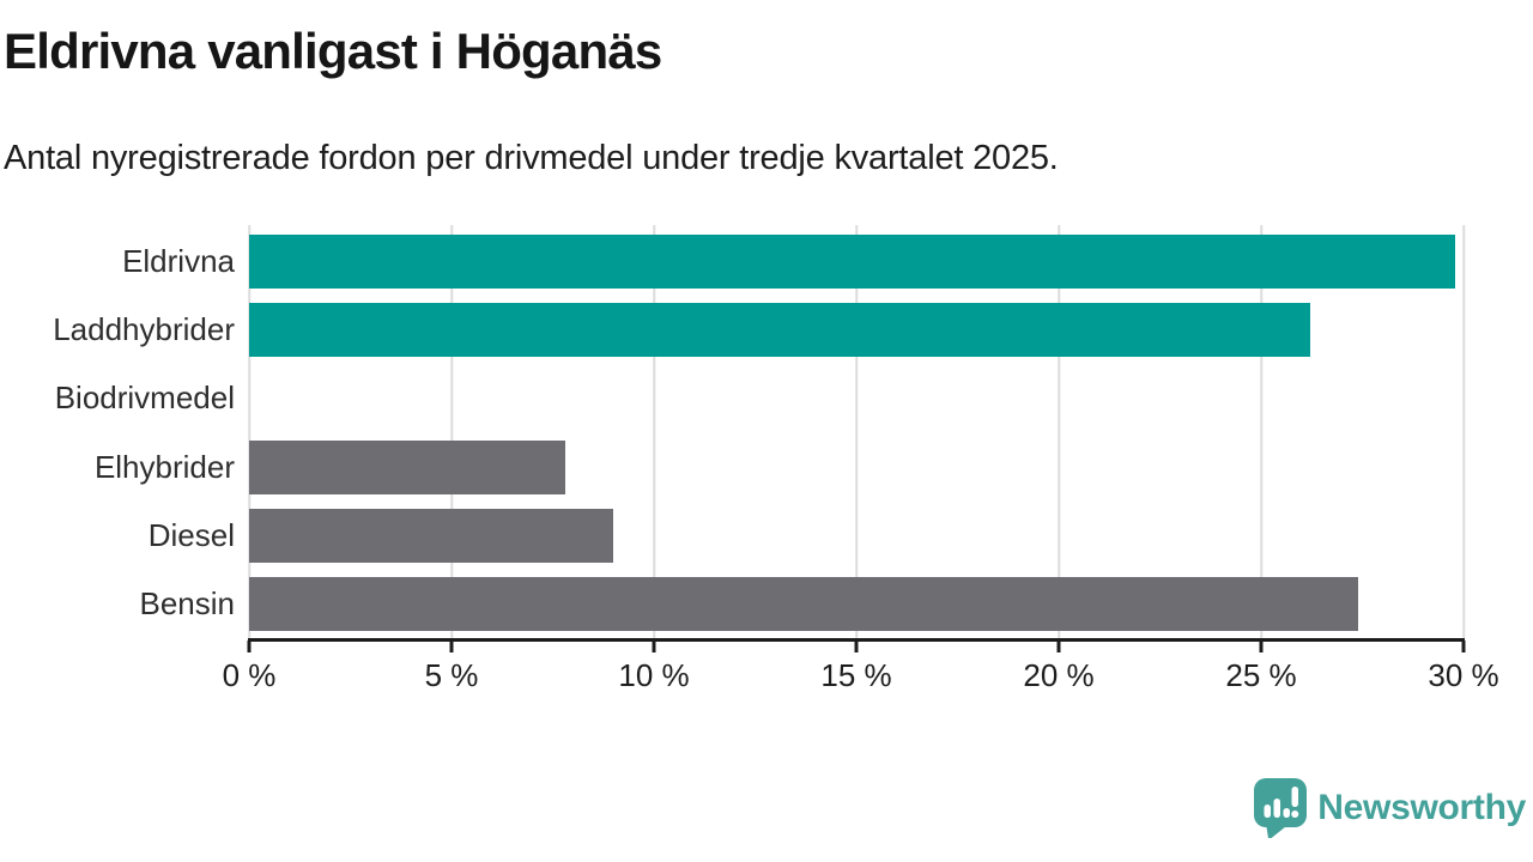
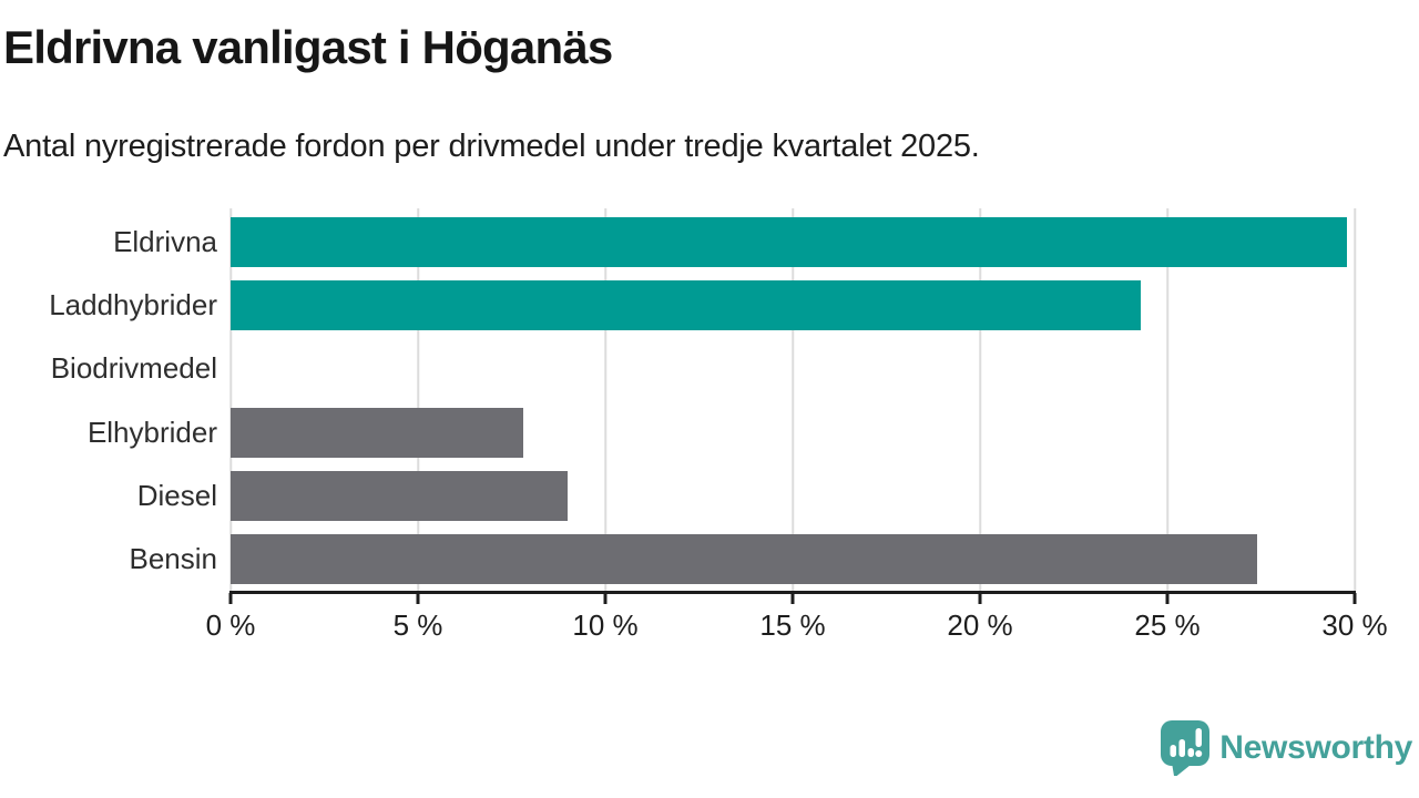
Laddhybrider: 26.2% -> 24.3%
